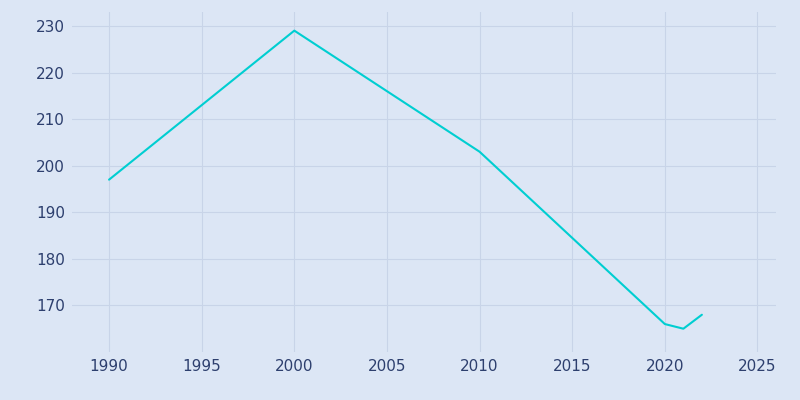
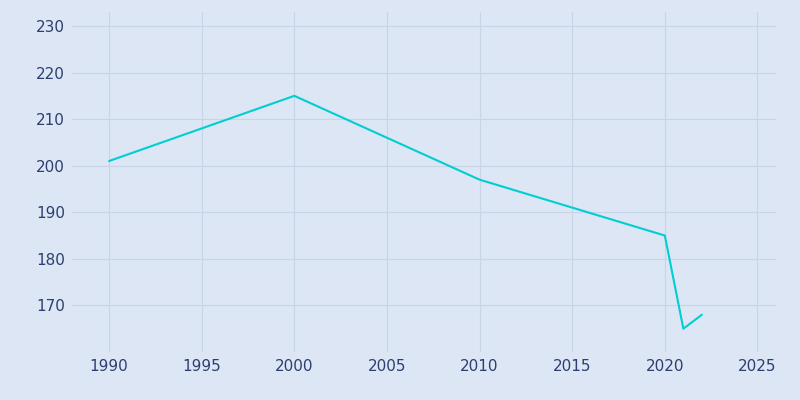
1990: 197 -> 201
2000: 229 -> 215
2010: 203 -> 197
2020: 166 -> 185
